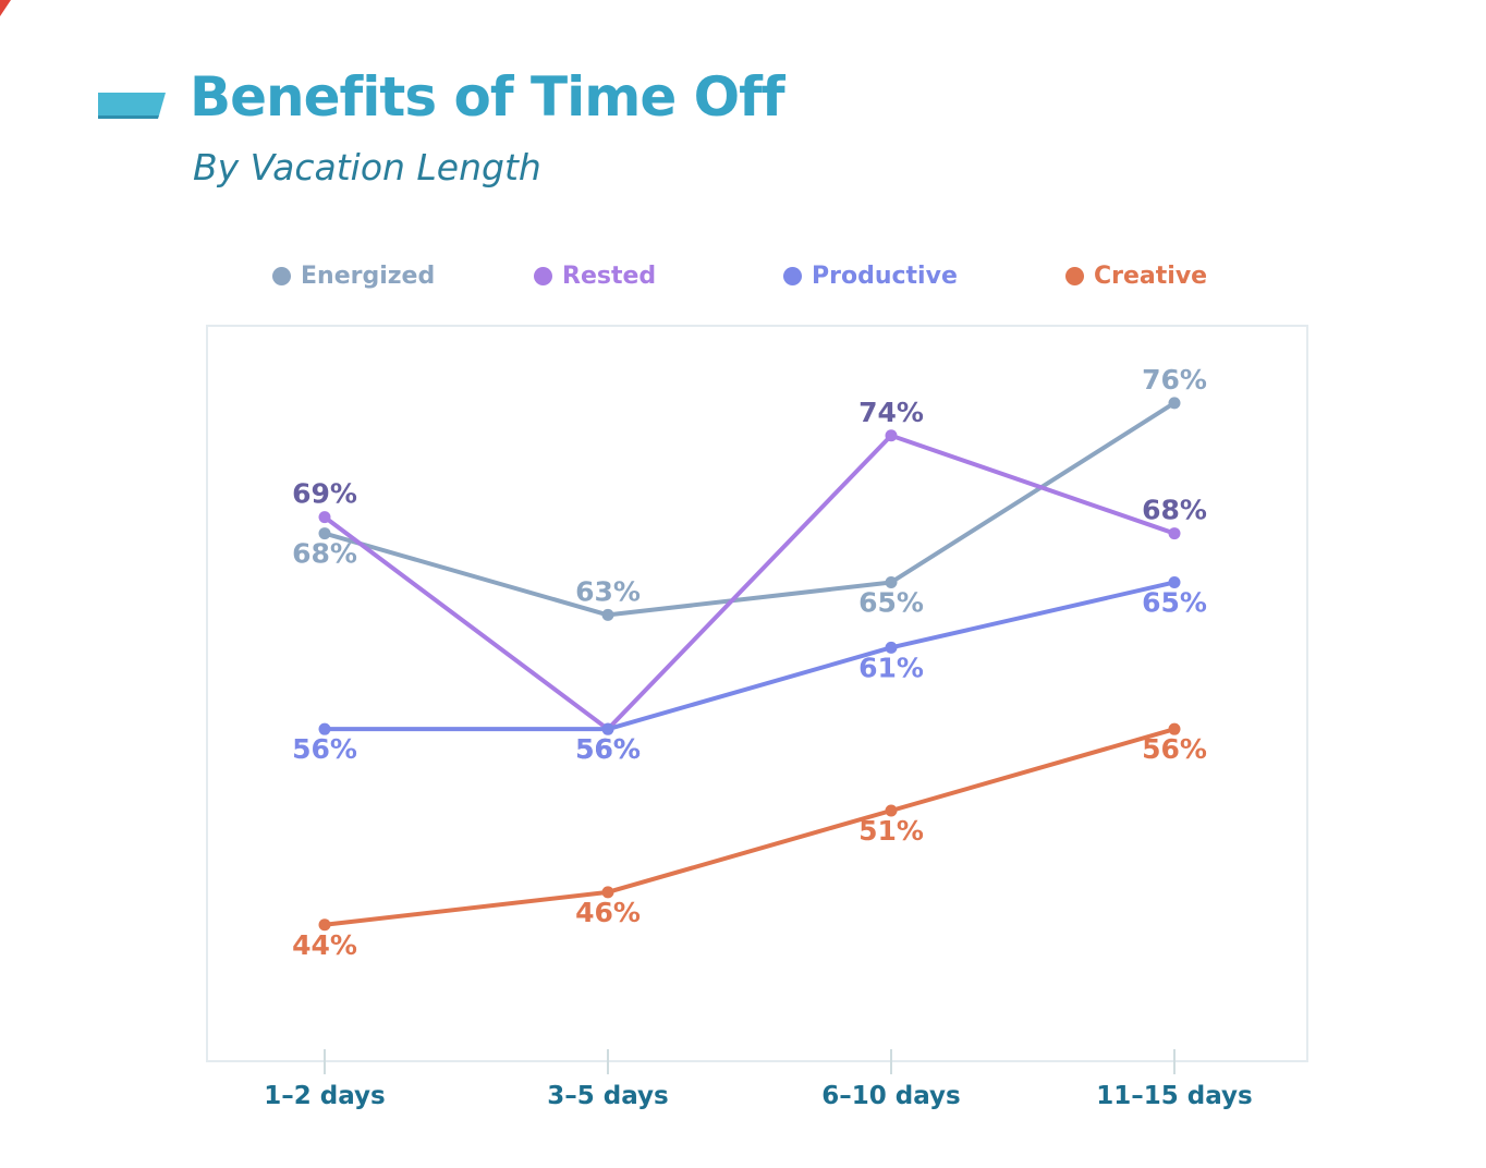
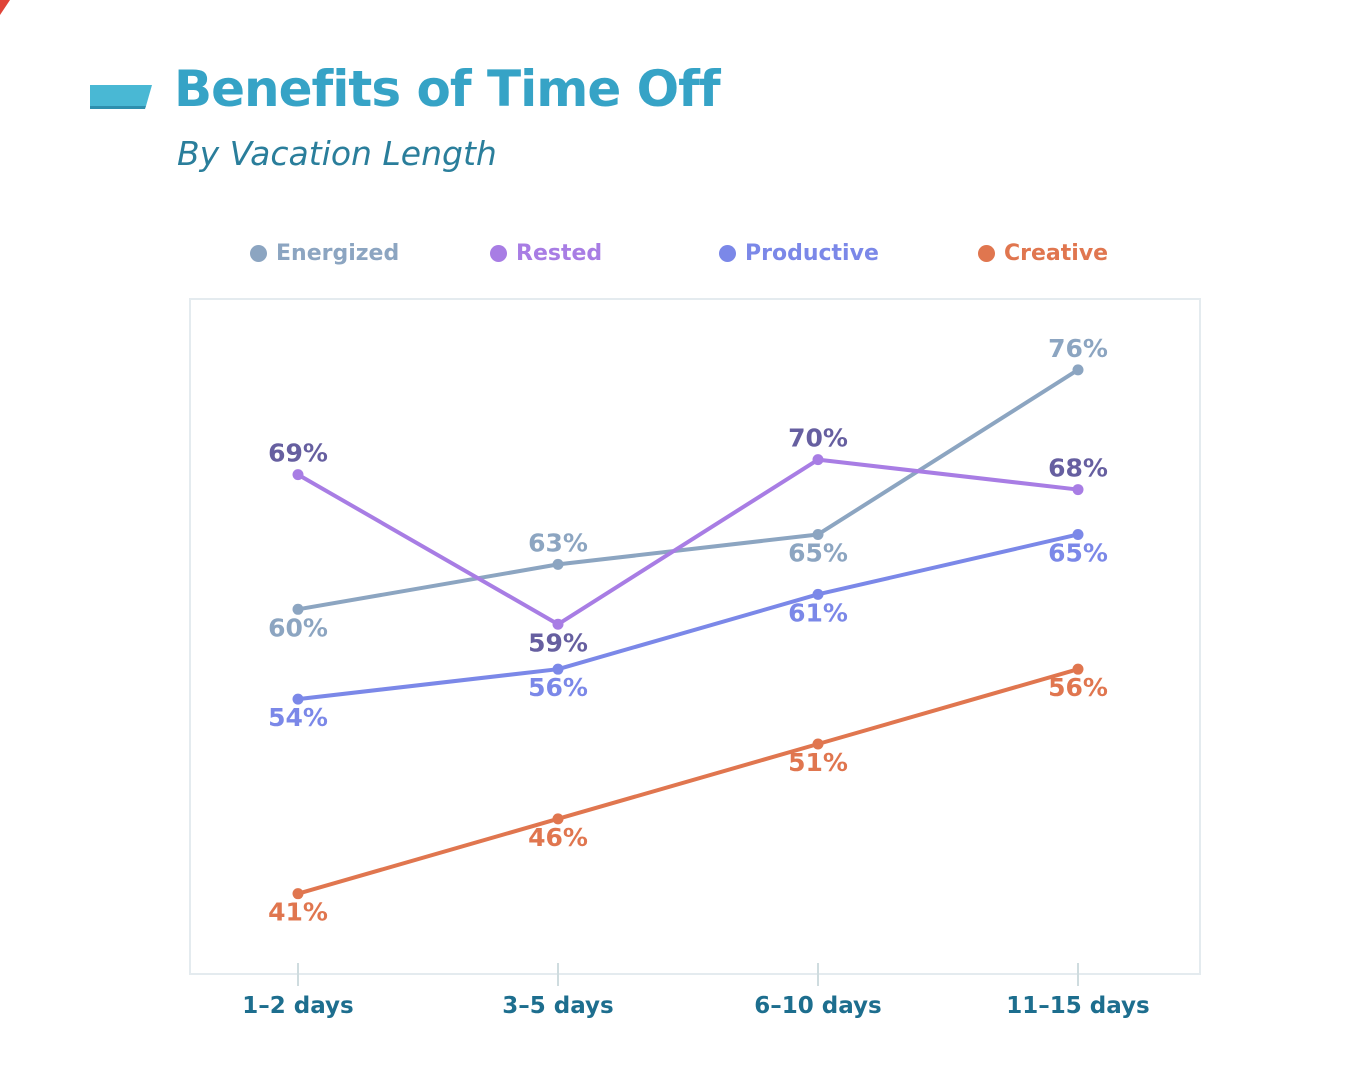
Energized/1–2 days: 68% -> 60%
Productive/1–2 days: 56% -> 54%
Creative/1–2 days: 44% -> 41%
Rested/3–5 days: 56% -> 59%
Rested/6–10 days: 74% -> 70%
